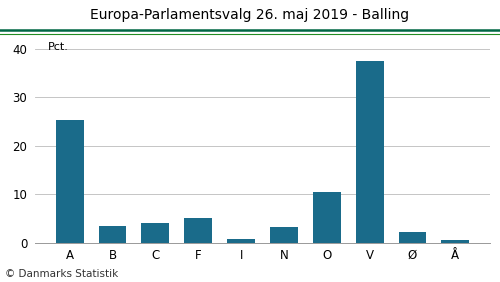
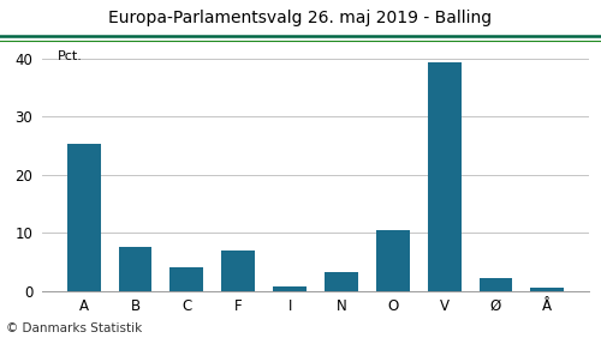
B: 3.5 -> 7.5
F: 5.0 -> 7.0
V: 37.5 -> 39.5
